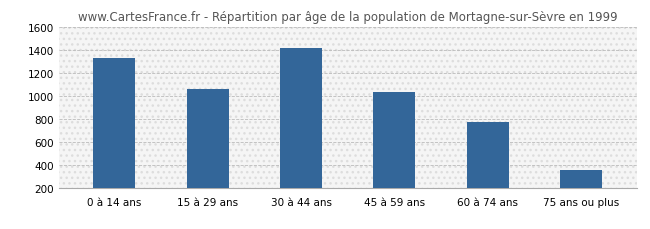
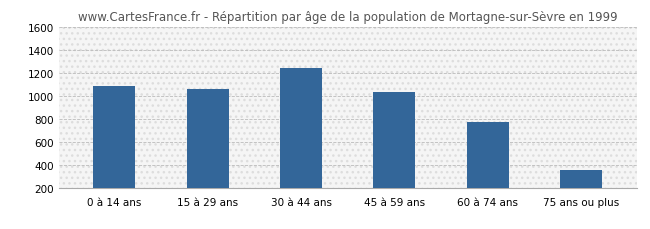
0 à 14 ans: 1320 -> 1080
30 à 44 ans: 1410 -> 1240
